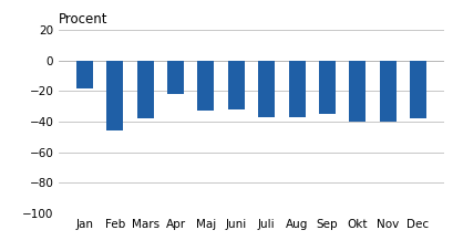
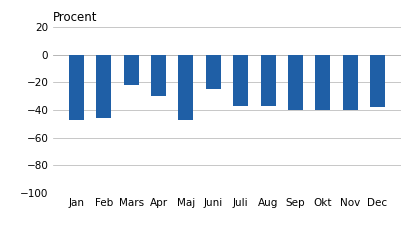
Jan: -18 -> -47
Mars: -38 -> -22
Apr: -22 -> -30
Maj: -33 -> -47
Juni: -32 -> -25
Sep: -35 -> -40
